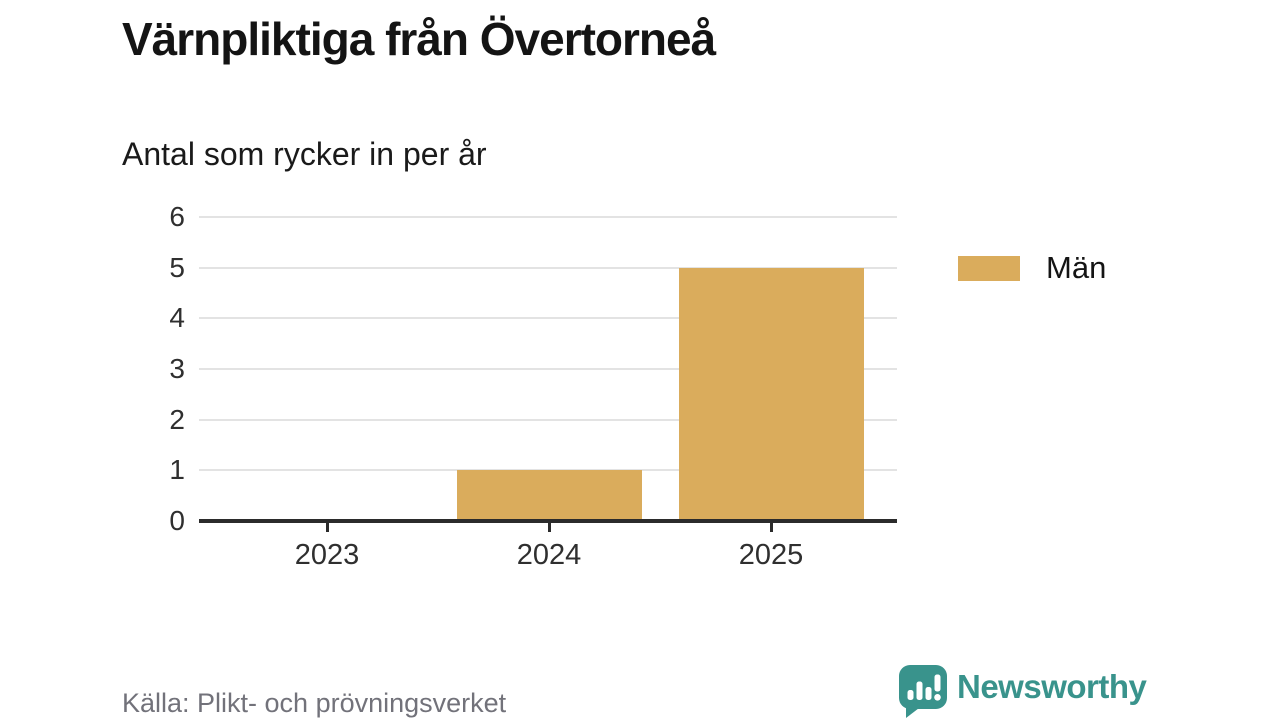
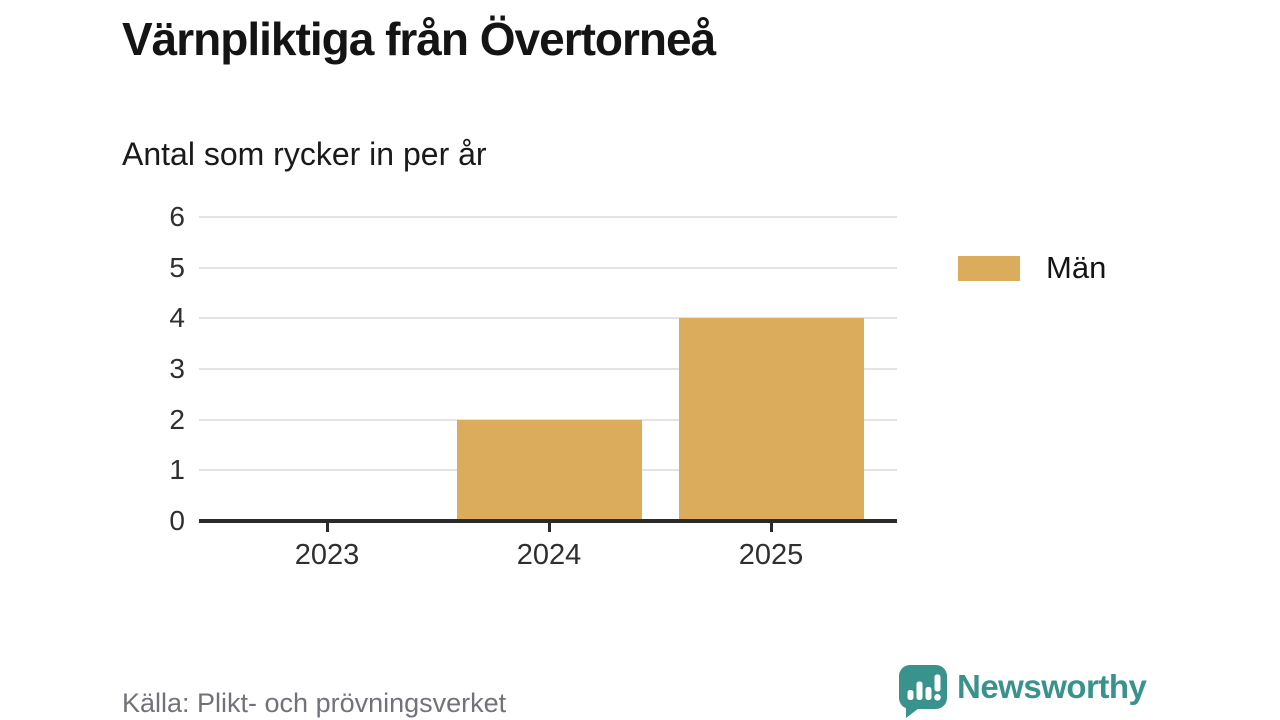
2024: 1 -> 2
2025: 5 -> 4
